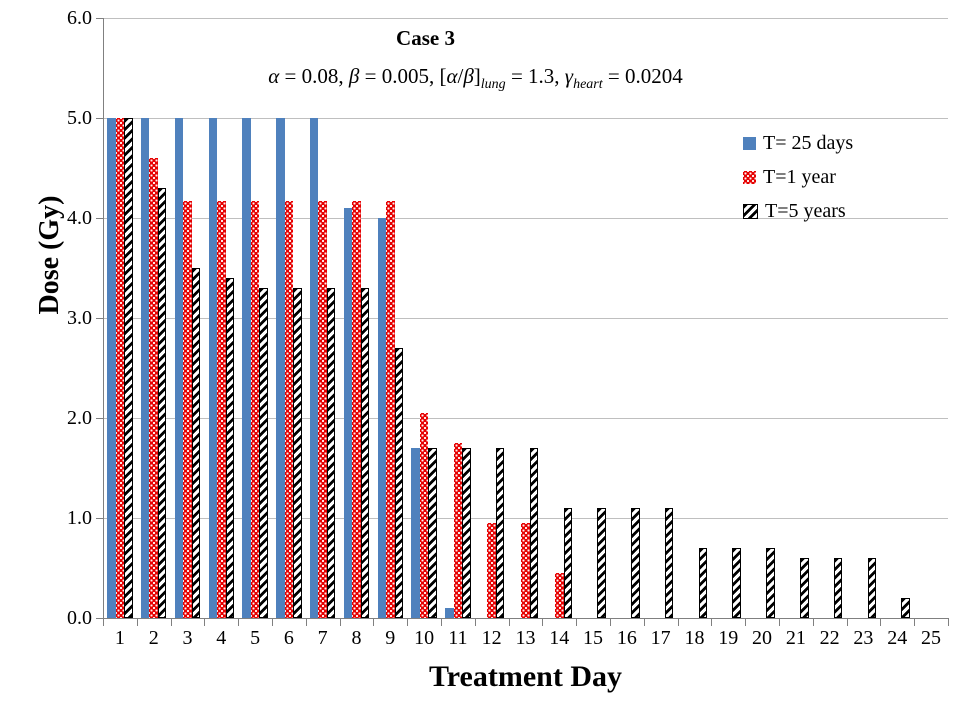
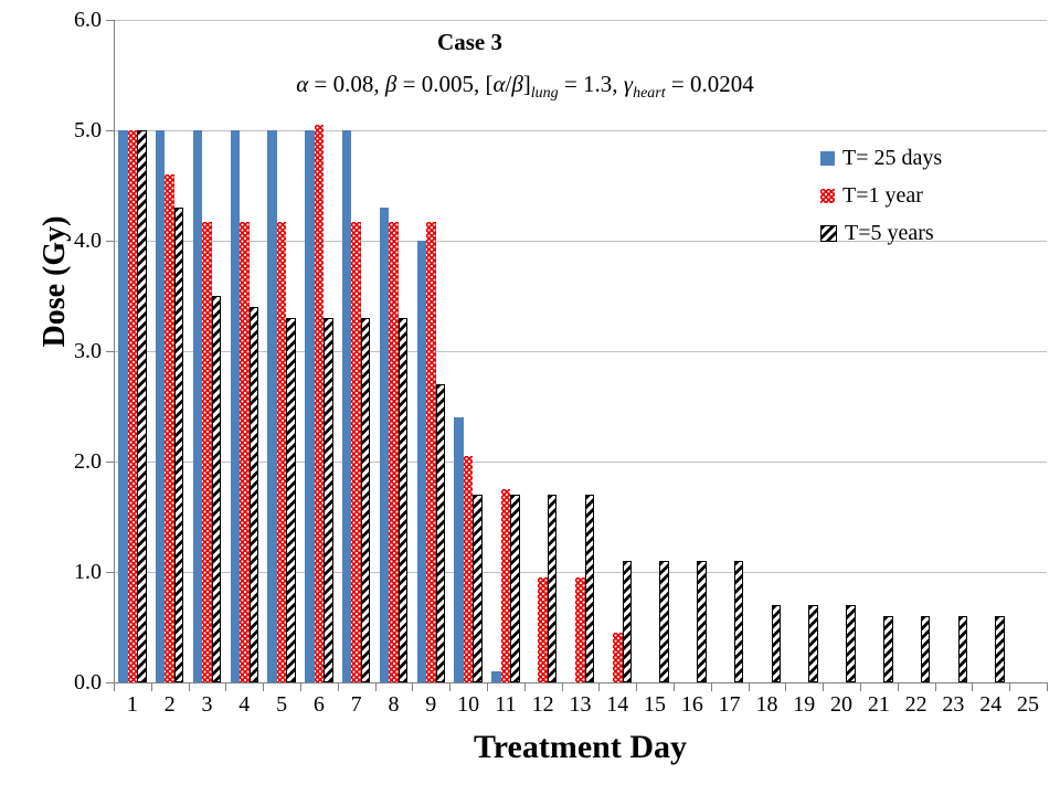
T=1 year/6: 4.17 -> 5.05
T= 25 days/8: 4.1 -> 4.3
T= 25 days/10: 1.7 -> 2.4
T=5 years/24: 0.2 -> 0.6
